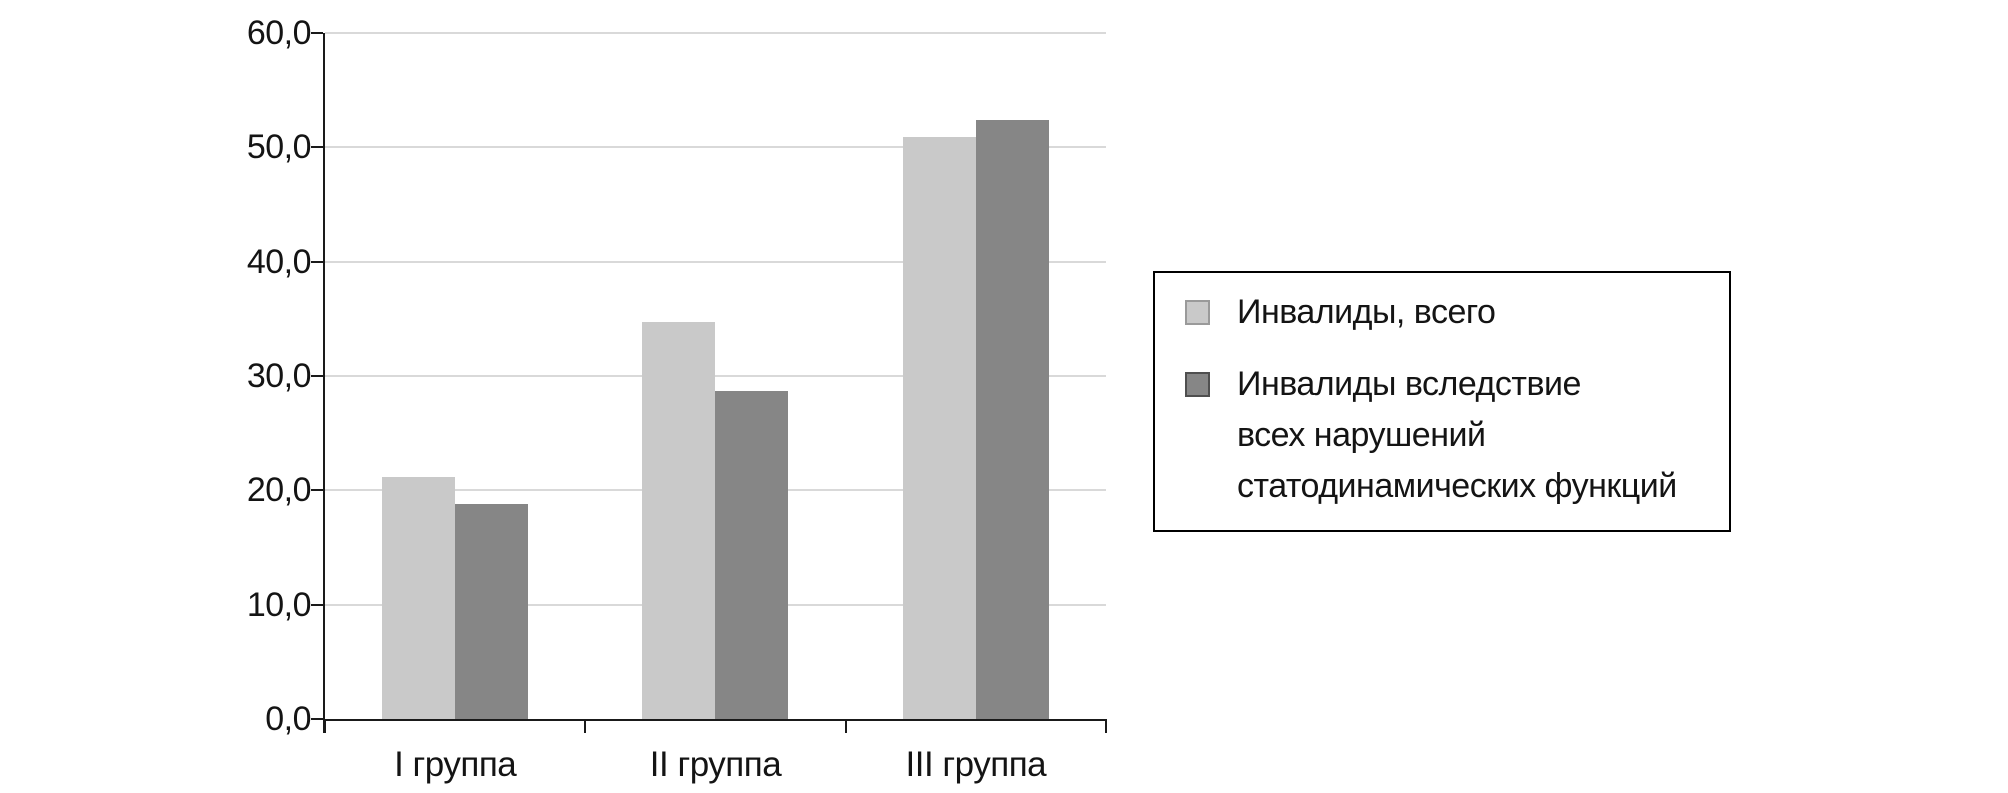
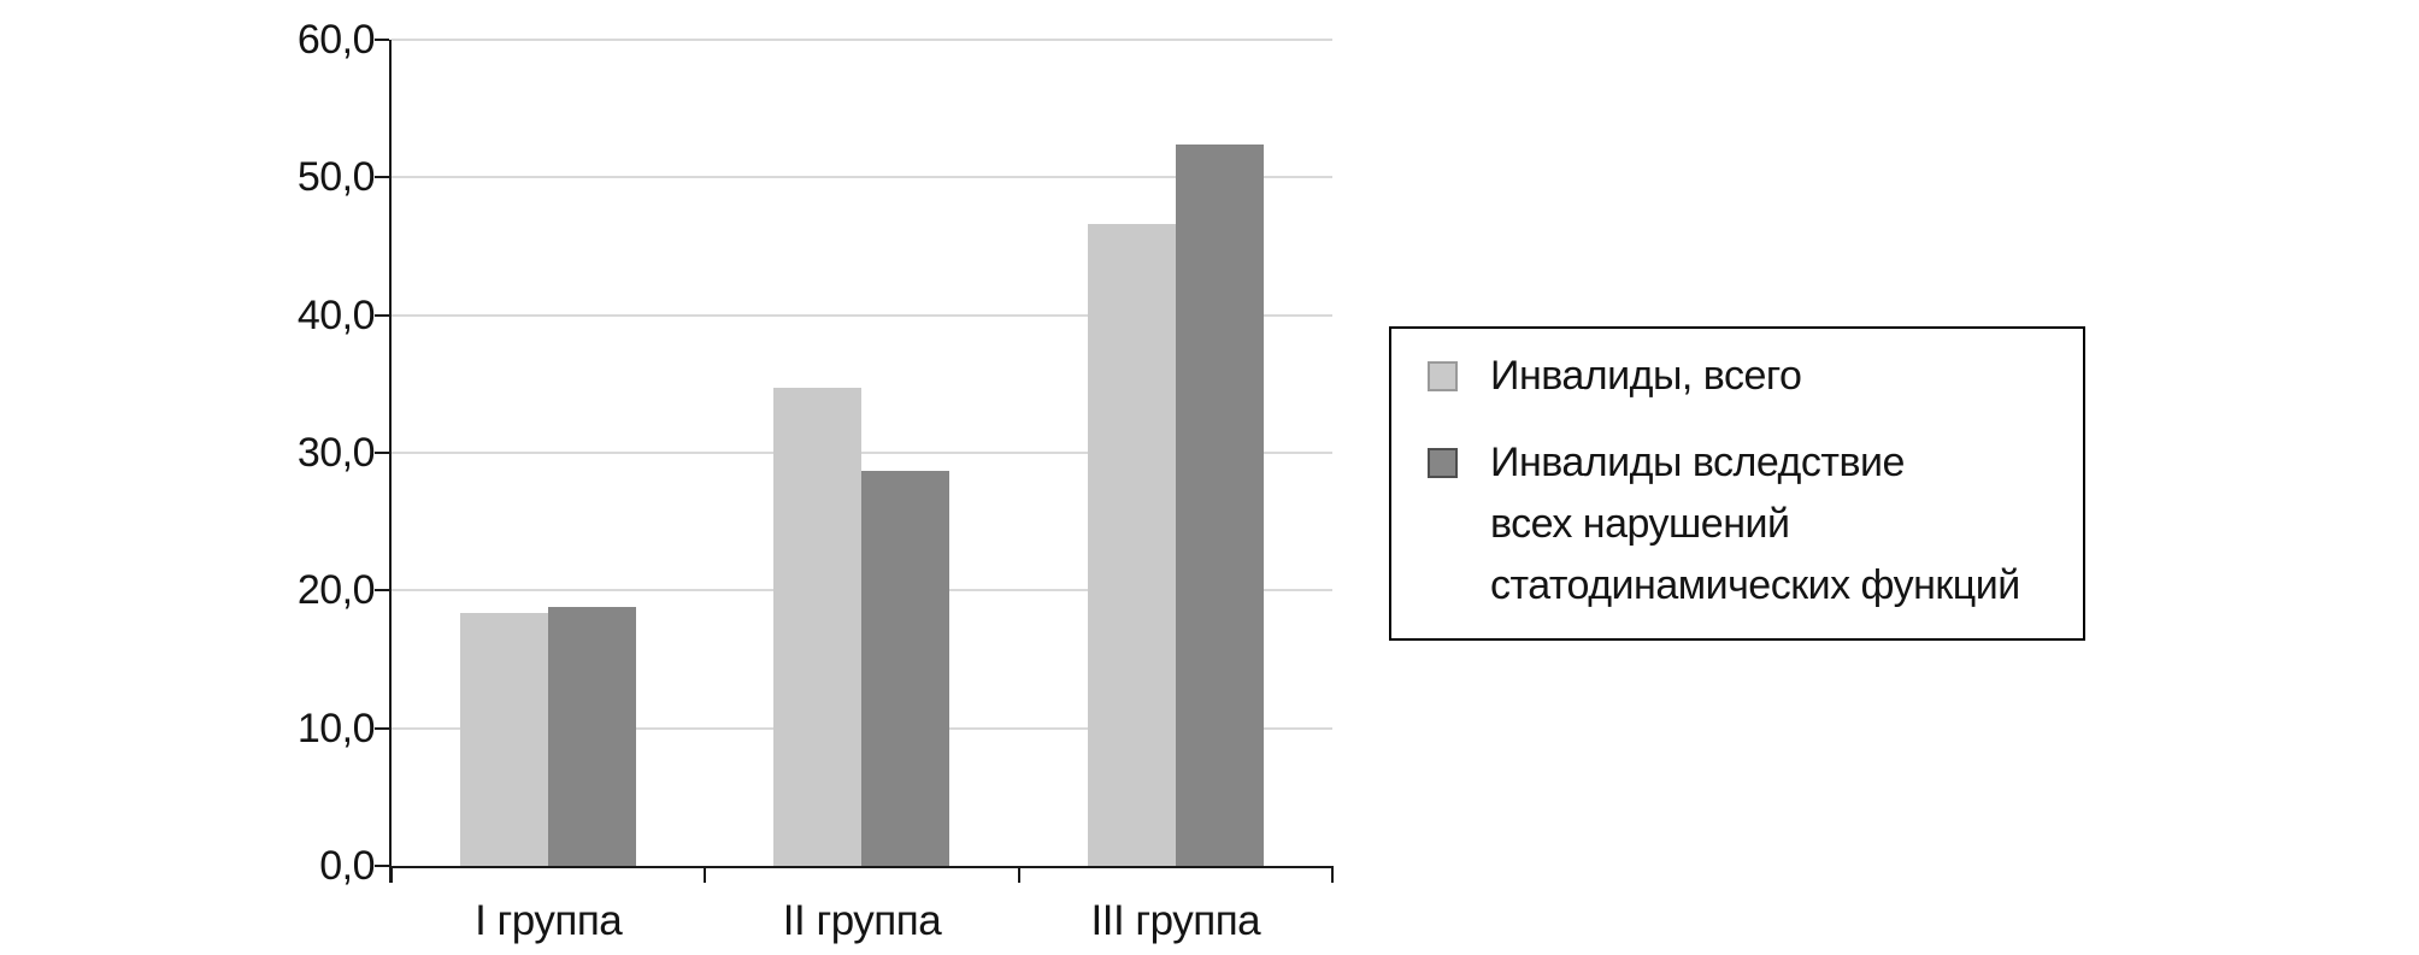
Инвалиды, всего/I группа: 21,2 -> 18,4
Инвалиды, всего/III группа: 50,9 -> 46,6
